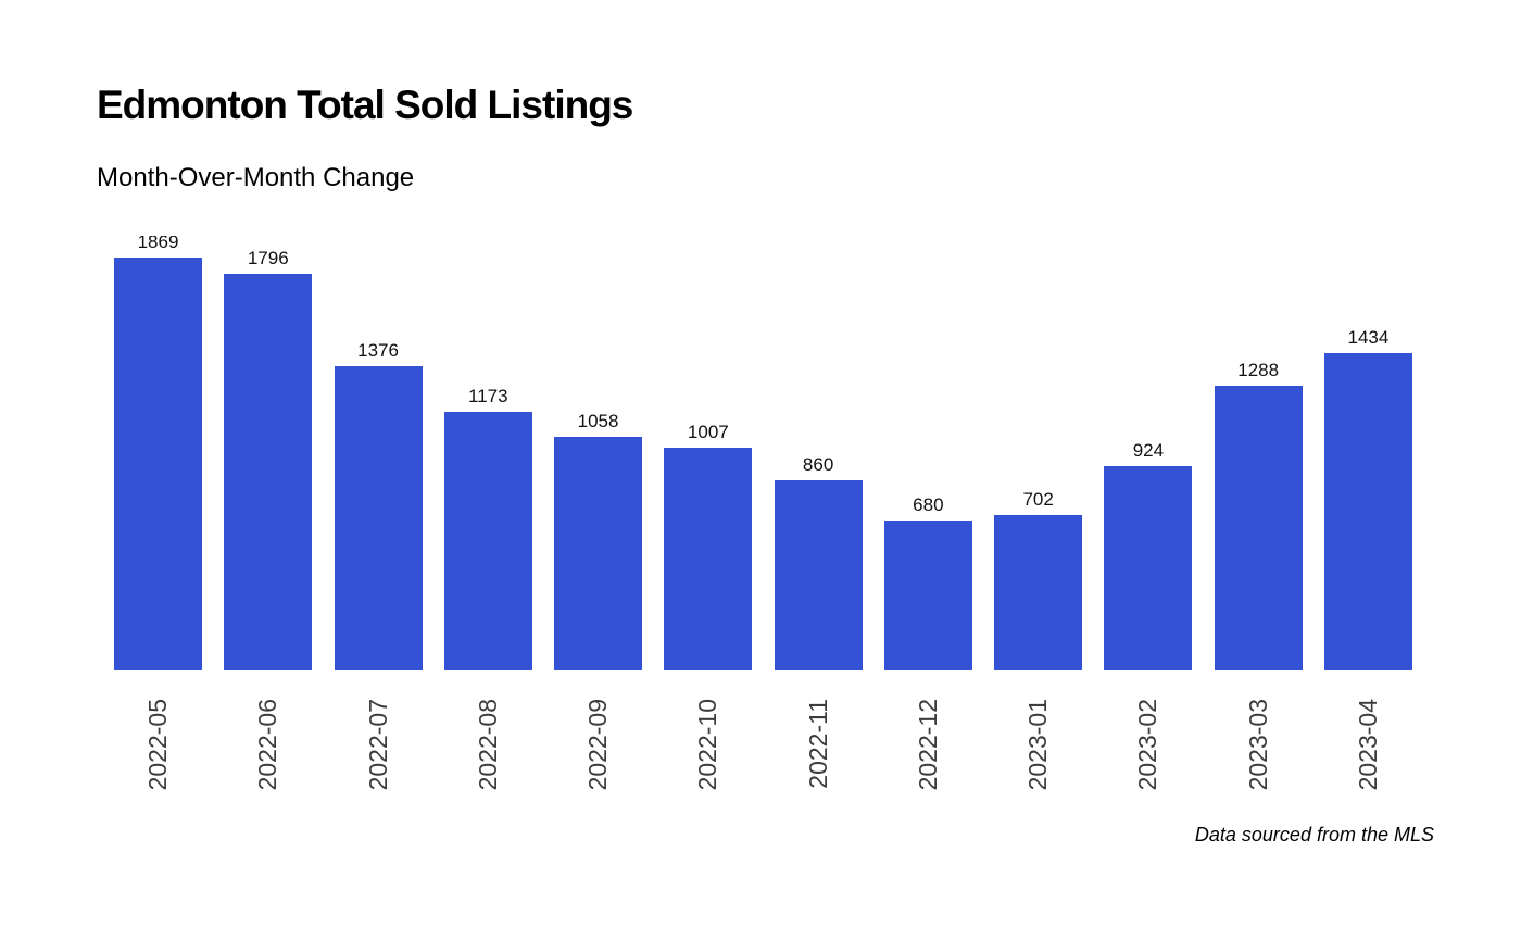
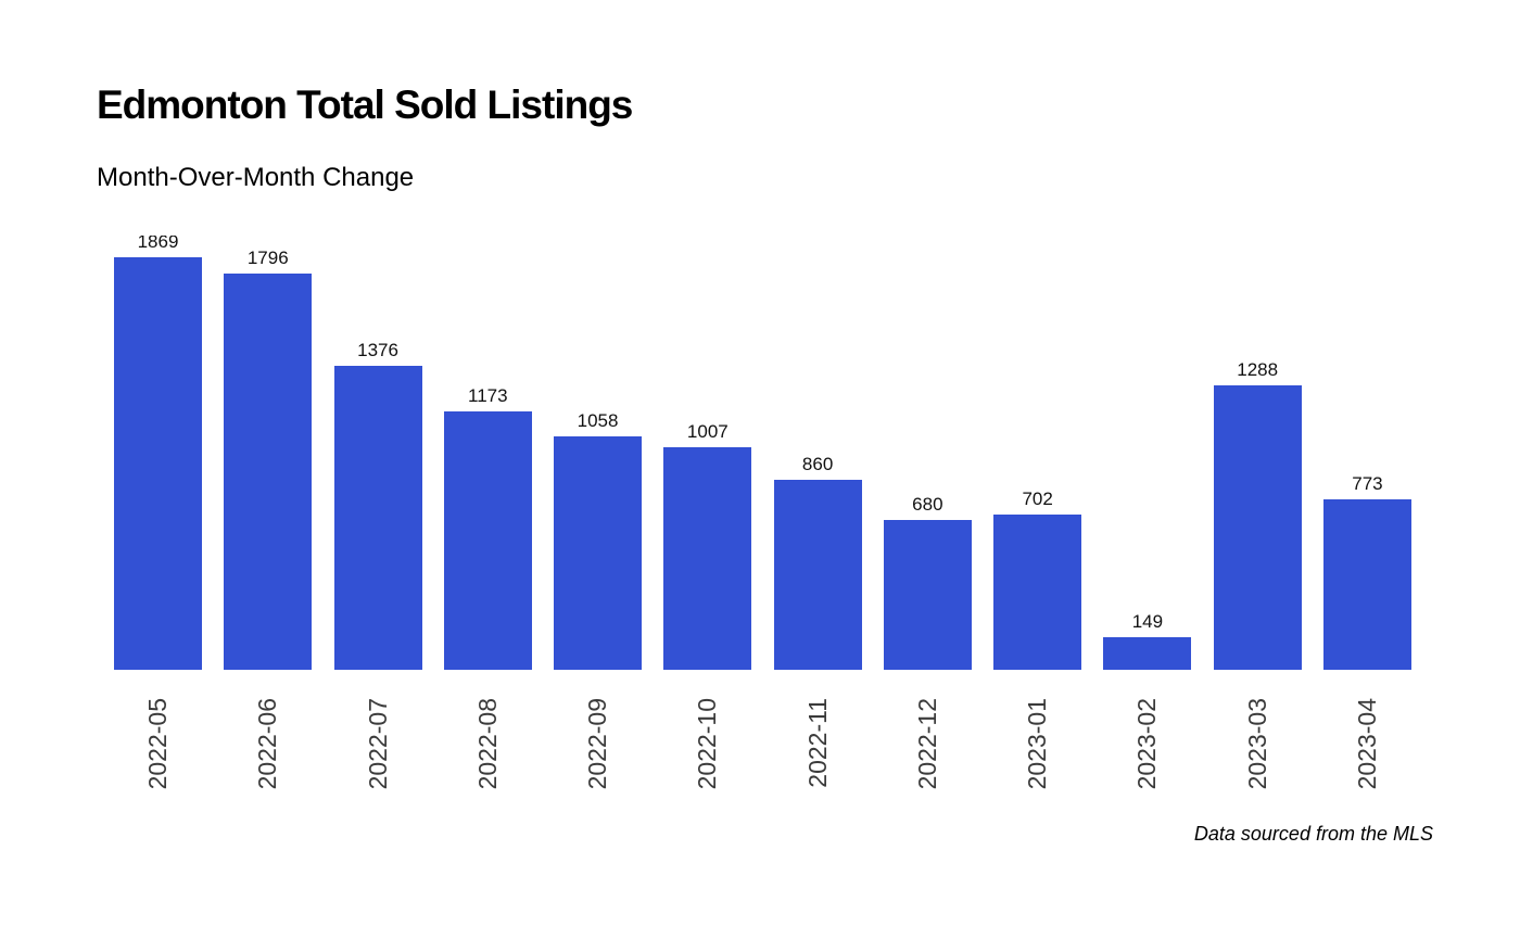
2023-02: 924 -> 149
2023-04: 1434 -> 773
